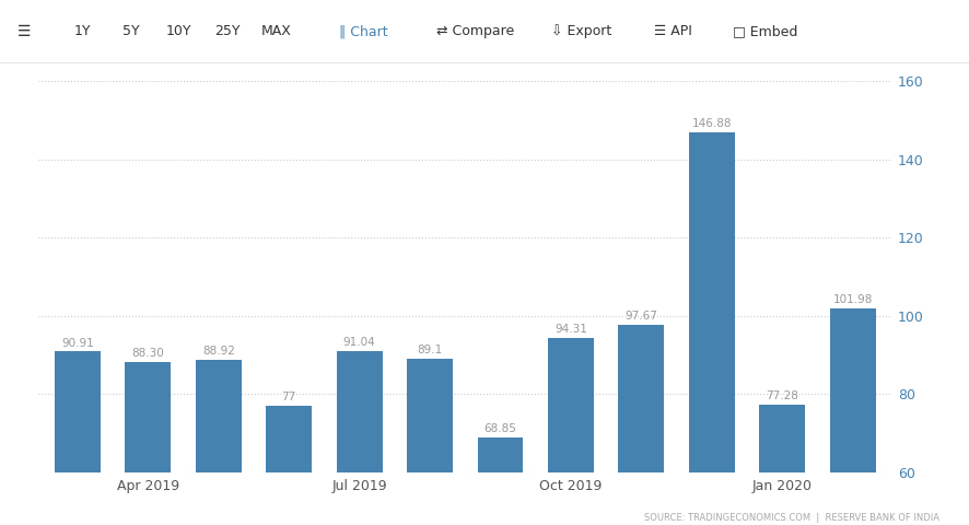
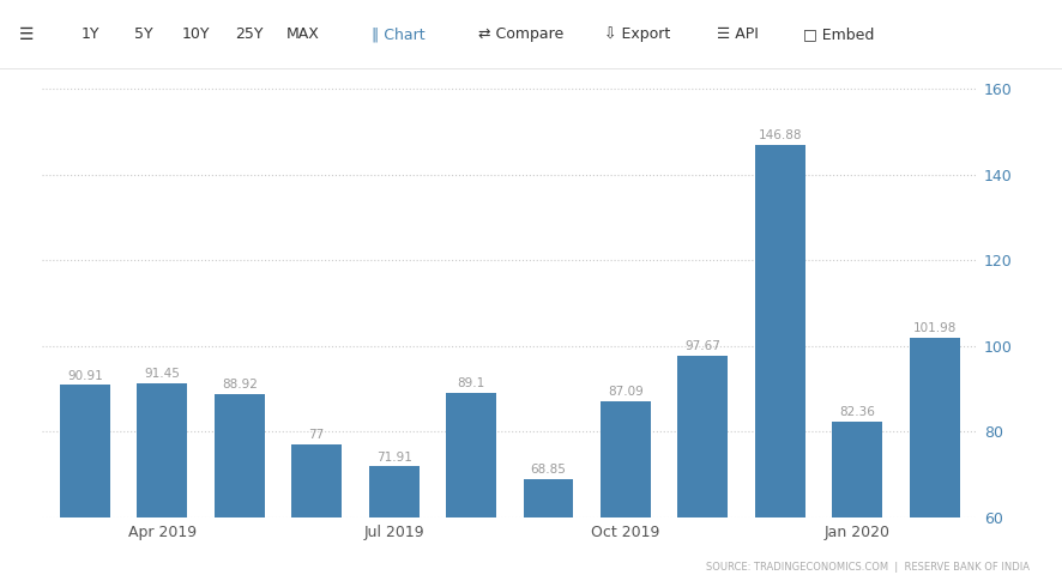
Apr 2019: 88.30 -> 91.45
Jul 2019: 91.04 -> 71.91
Oct 2019: 94.31 -> 87.09
Jan 2020: 77.28 -> 82.36
